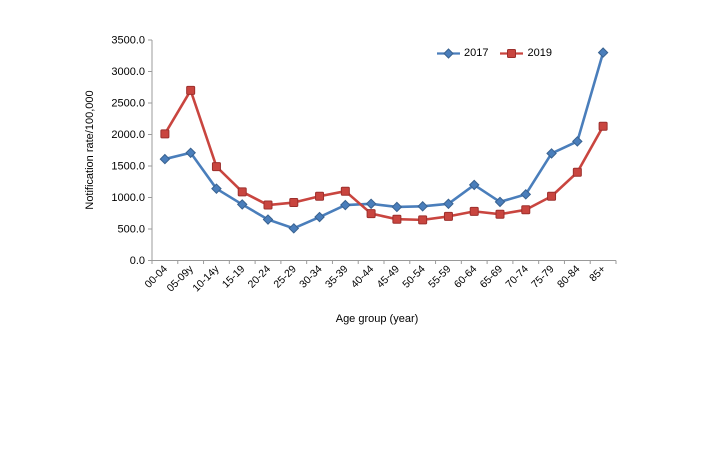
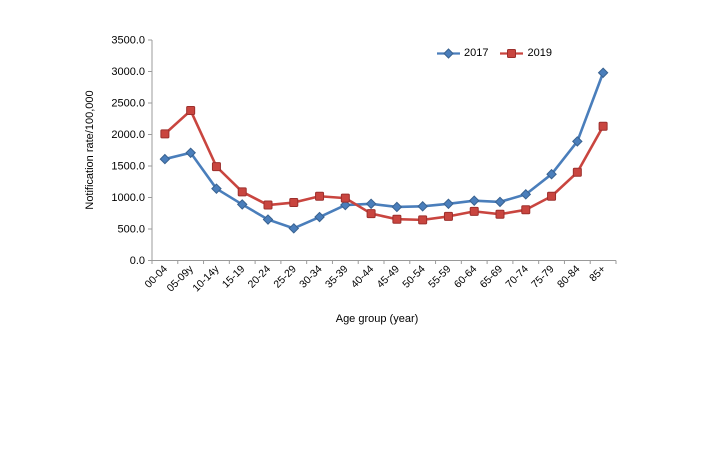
2019/05-09y: 2700 -> 2400
2019/35-39: 1100 -> 1000
2017/60-64: 1200 -> 1000
2017/75-79: 1700 -> 1400
2017/85+: 3300 -> 3000
